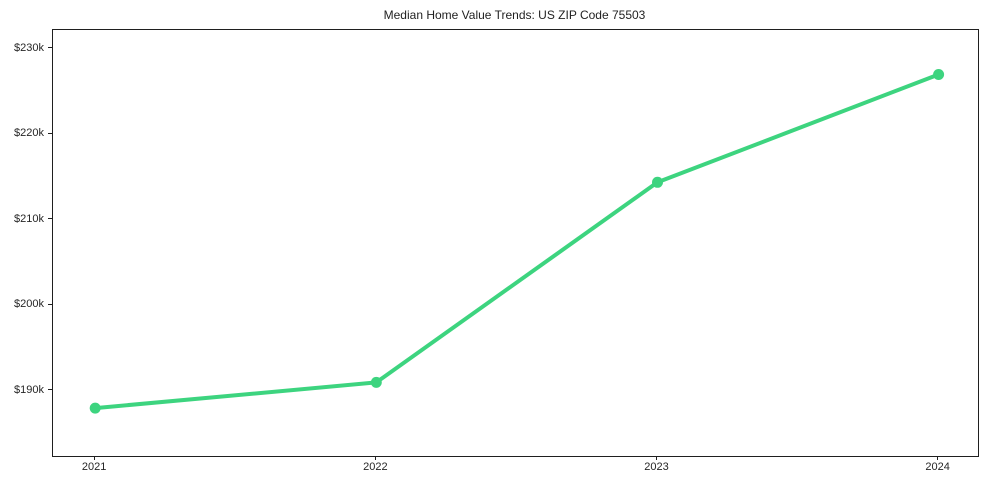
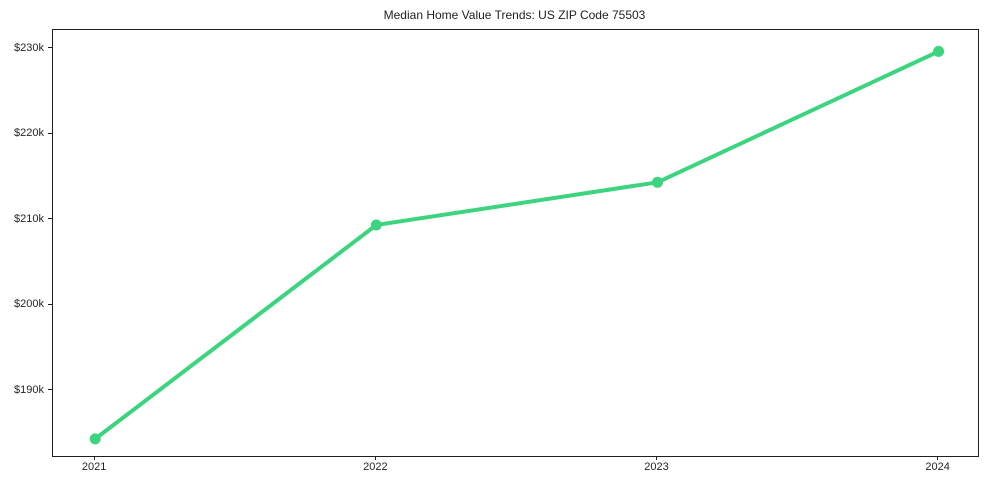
2021: $188k -> $184k
2022: $191k -> $209k
2024: $227k -> $230k
